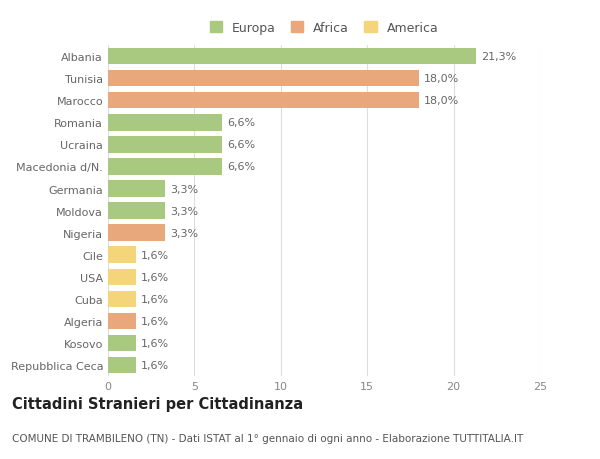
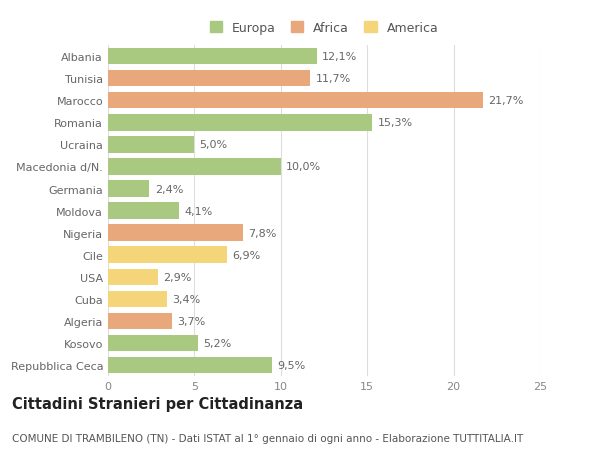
Albania: 21,3% -> 12,1%
Tunisia: 18,0% -> 11,7%
Marocco: 18,0% -> 21,7%
Romania: 6,6% -> 15,3%
Ucraina: 6,6% -> 5,0%
Macedonia d/N.: 6,6% -> 10,0%
Germania: 3,3% -> 2,4%
Moldova: 3,3% -> 4,1%
Nigeria: 3,3% -> 7,8%
Cile: 1,6% -> 6,9%
USA: 1,6% -> 2,9%
Cuba: 1,6% -> 3,4%
Algeria: 1,6% -> 3,7%
Kosovo: 1,6% -> 5,2%
Repubblica Ceca: 1,6% -> 9,5%
